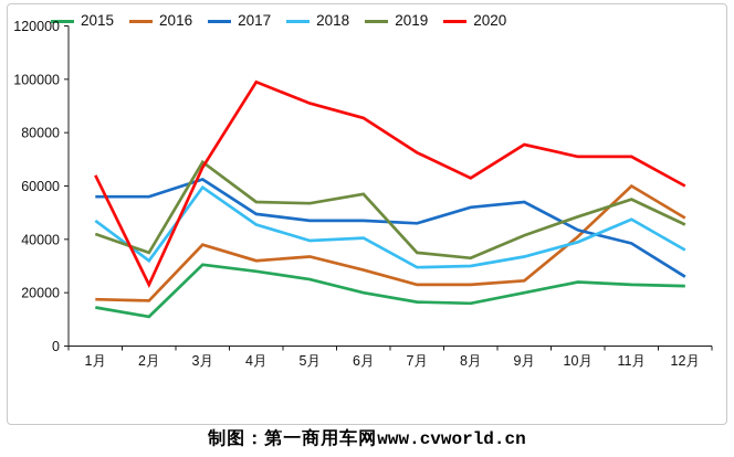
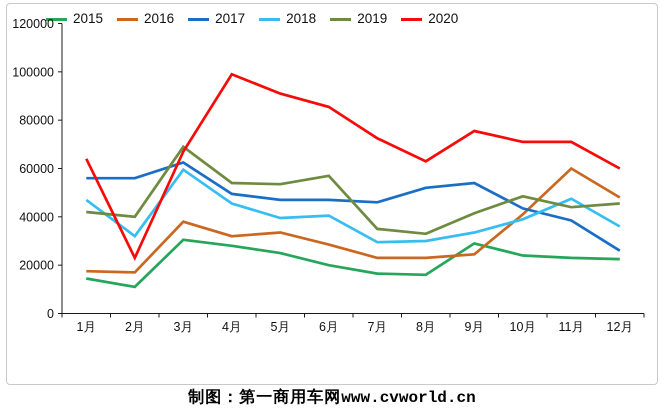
2019/2月: 35000 -> 40000
2015/9月: 20000 -> 29000
2019/11月: 55000 -> 44000
